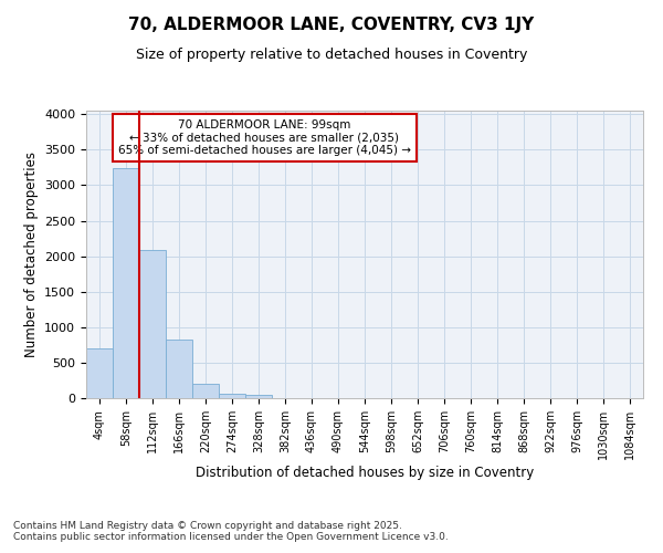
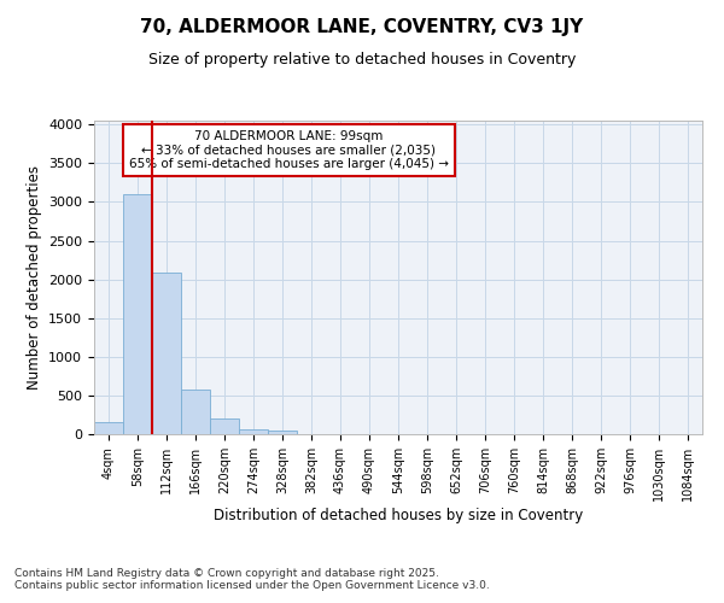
4sqm: 700 -> 160
58sqm: 3240 -> 3100
166sqm: 820 -> 580
